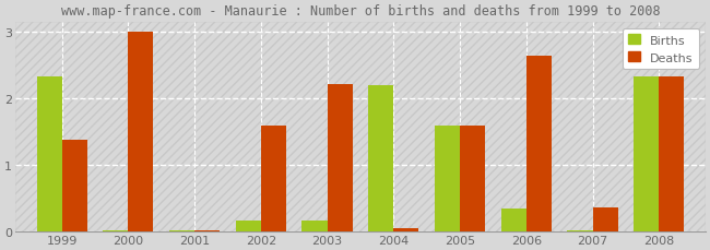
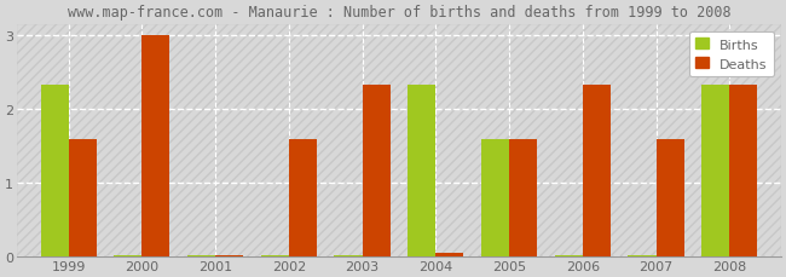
Deaths/1999: 1.38 -> 1.60
Births/2002: 0.16 -> 0.02
Births/2003: 0.16 -> 0.02
Deaths/2003: 2.22 -> 2.33
Births/2004: 2.20 -> 2.33
Births/2006: 0.34 -> 0.02
Deaths/2006: 2.64 -> 2.33
Deaths/2007: 0.36 -> 1.60
